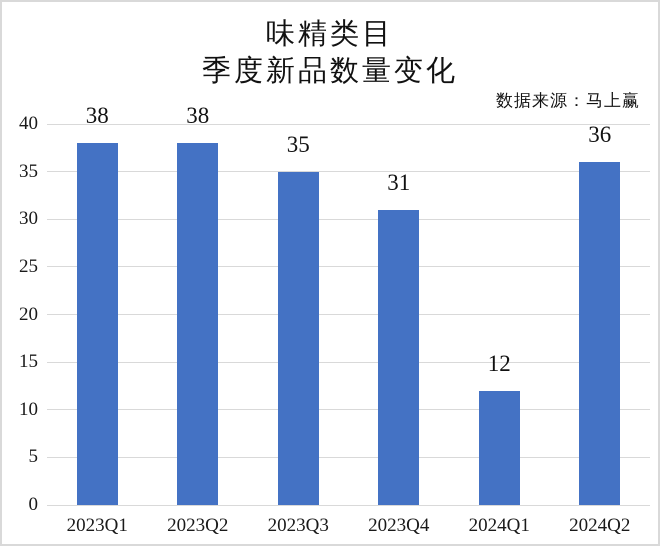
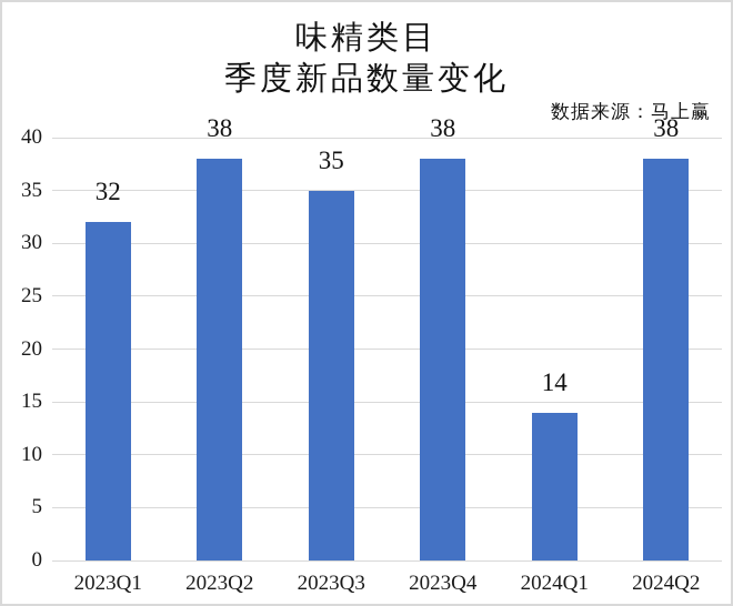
2023Q1: 38 -> 32
2023Q4: 31 -> 38
2024Q1: 12 -> 14
2024Q2: 36 -> 38
